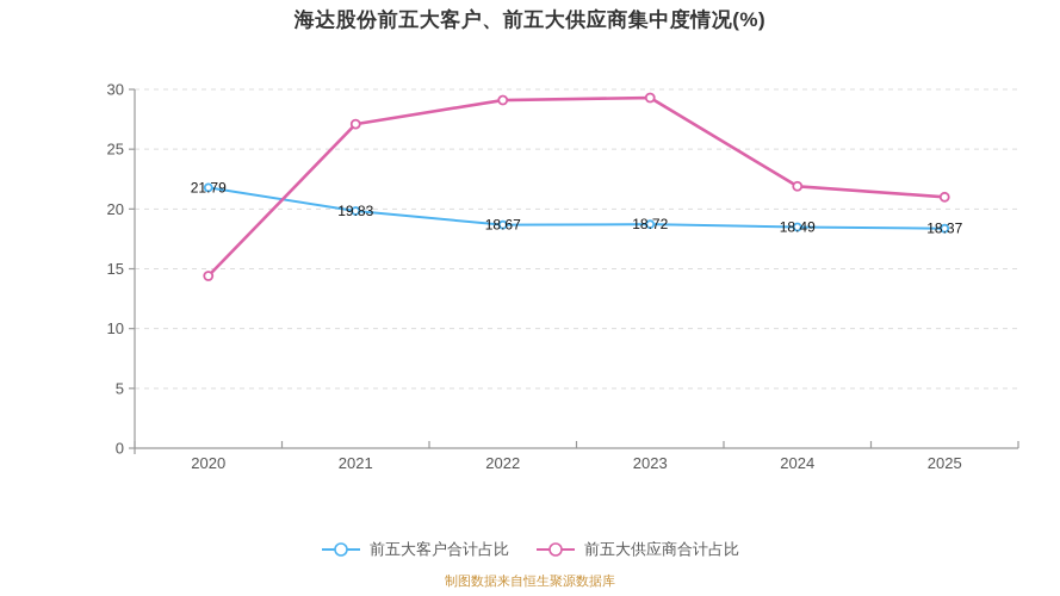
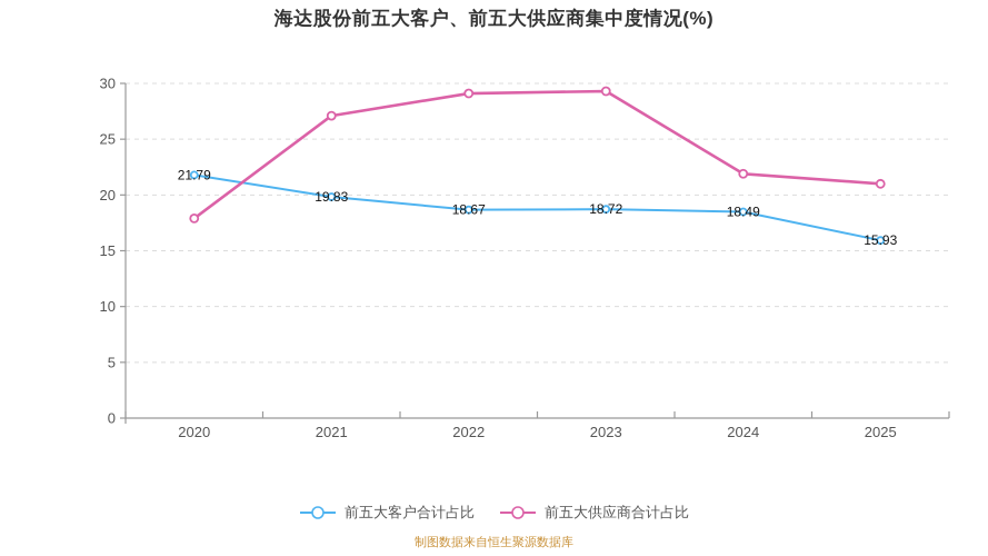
前五大供应商合计占比/2020: 14.4 -> 17.9
前五大客户合计占比/2025: 18.37 -> 15.93
